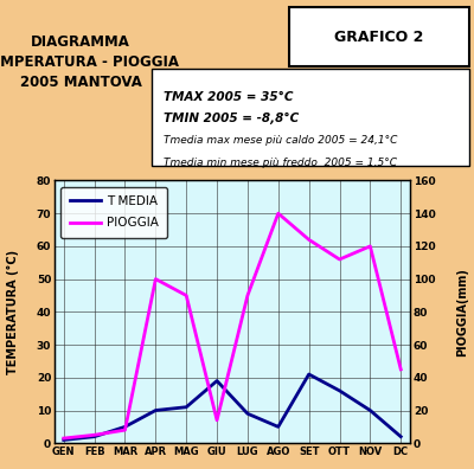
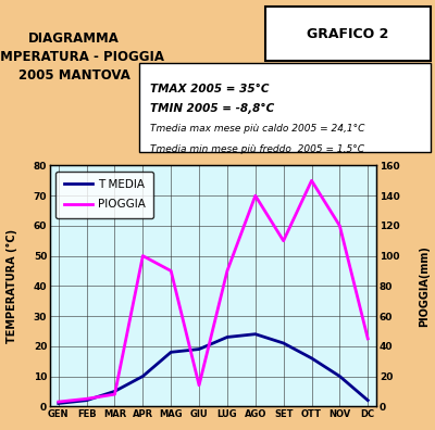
T MEDIA/MAG: 11 -> 18
T MEDIA/LUG: 9 -> 23
T MEDIA/AGO: 5 -> 24
PIOGGIA/SET: 124 -> 110
PIOGGIA/OTT: 112 -> 150
